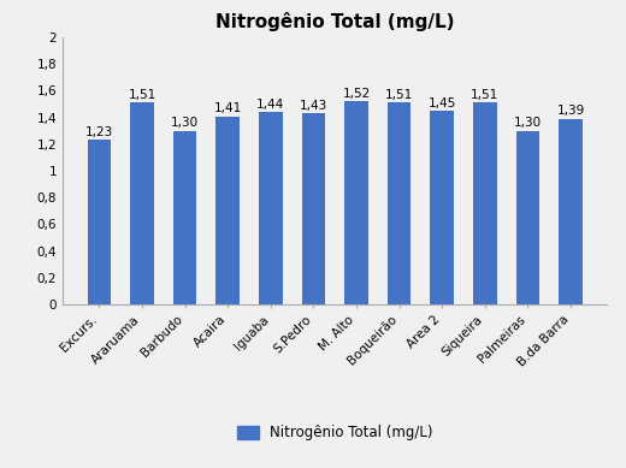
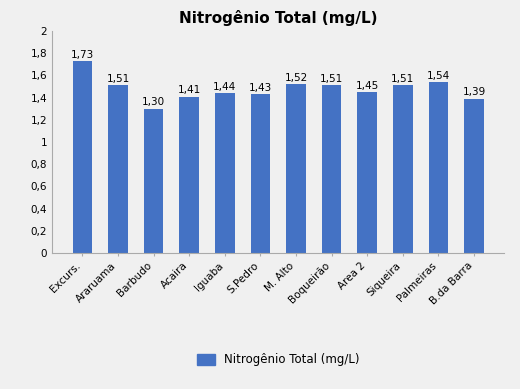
Excurs.: 1,23 -> 1,73
Palmeiras: 1,30 -> 1,54
